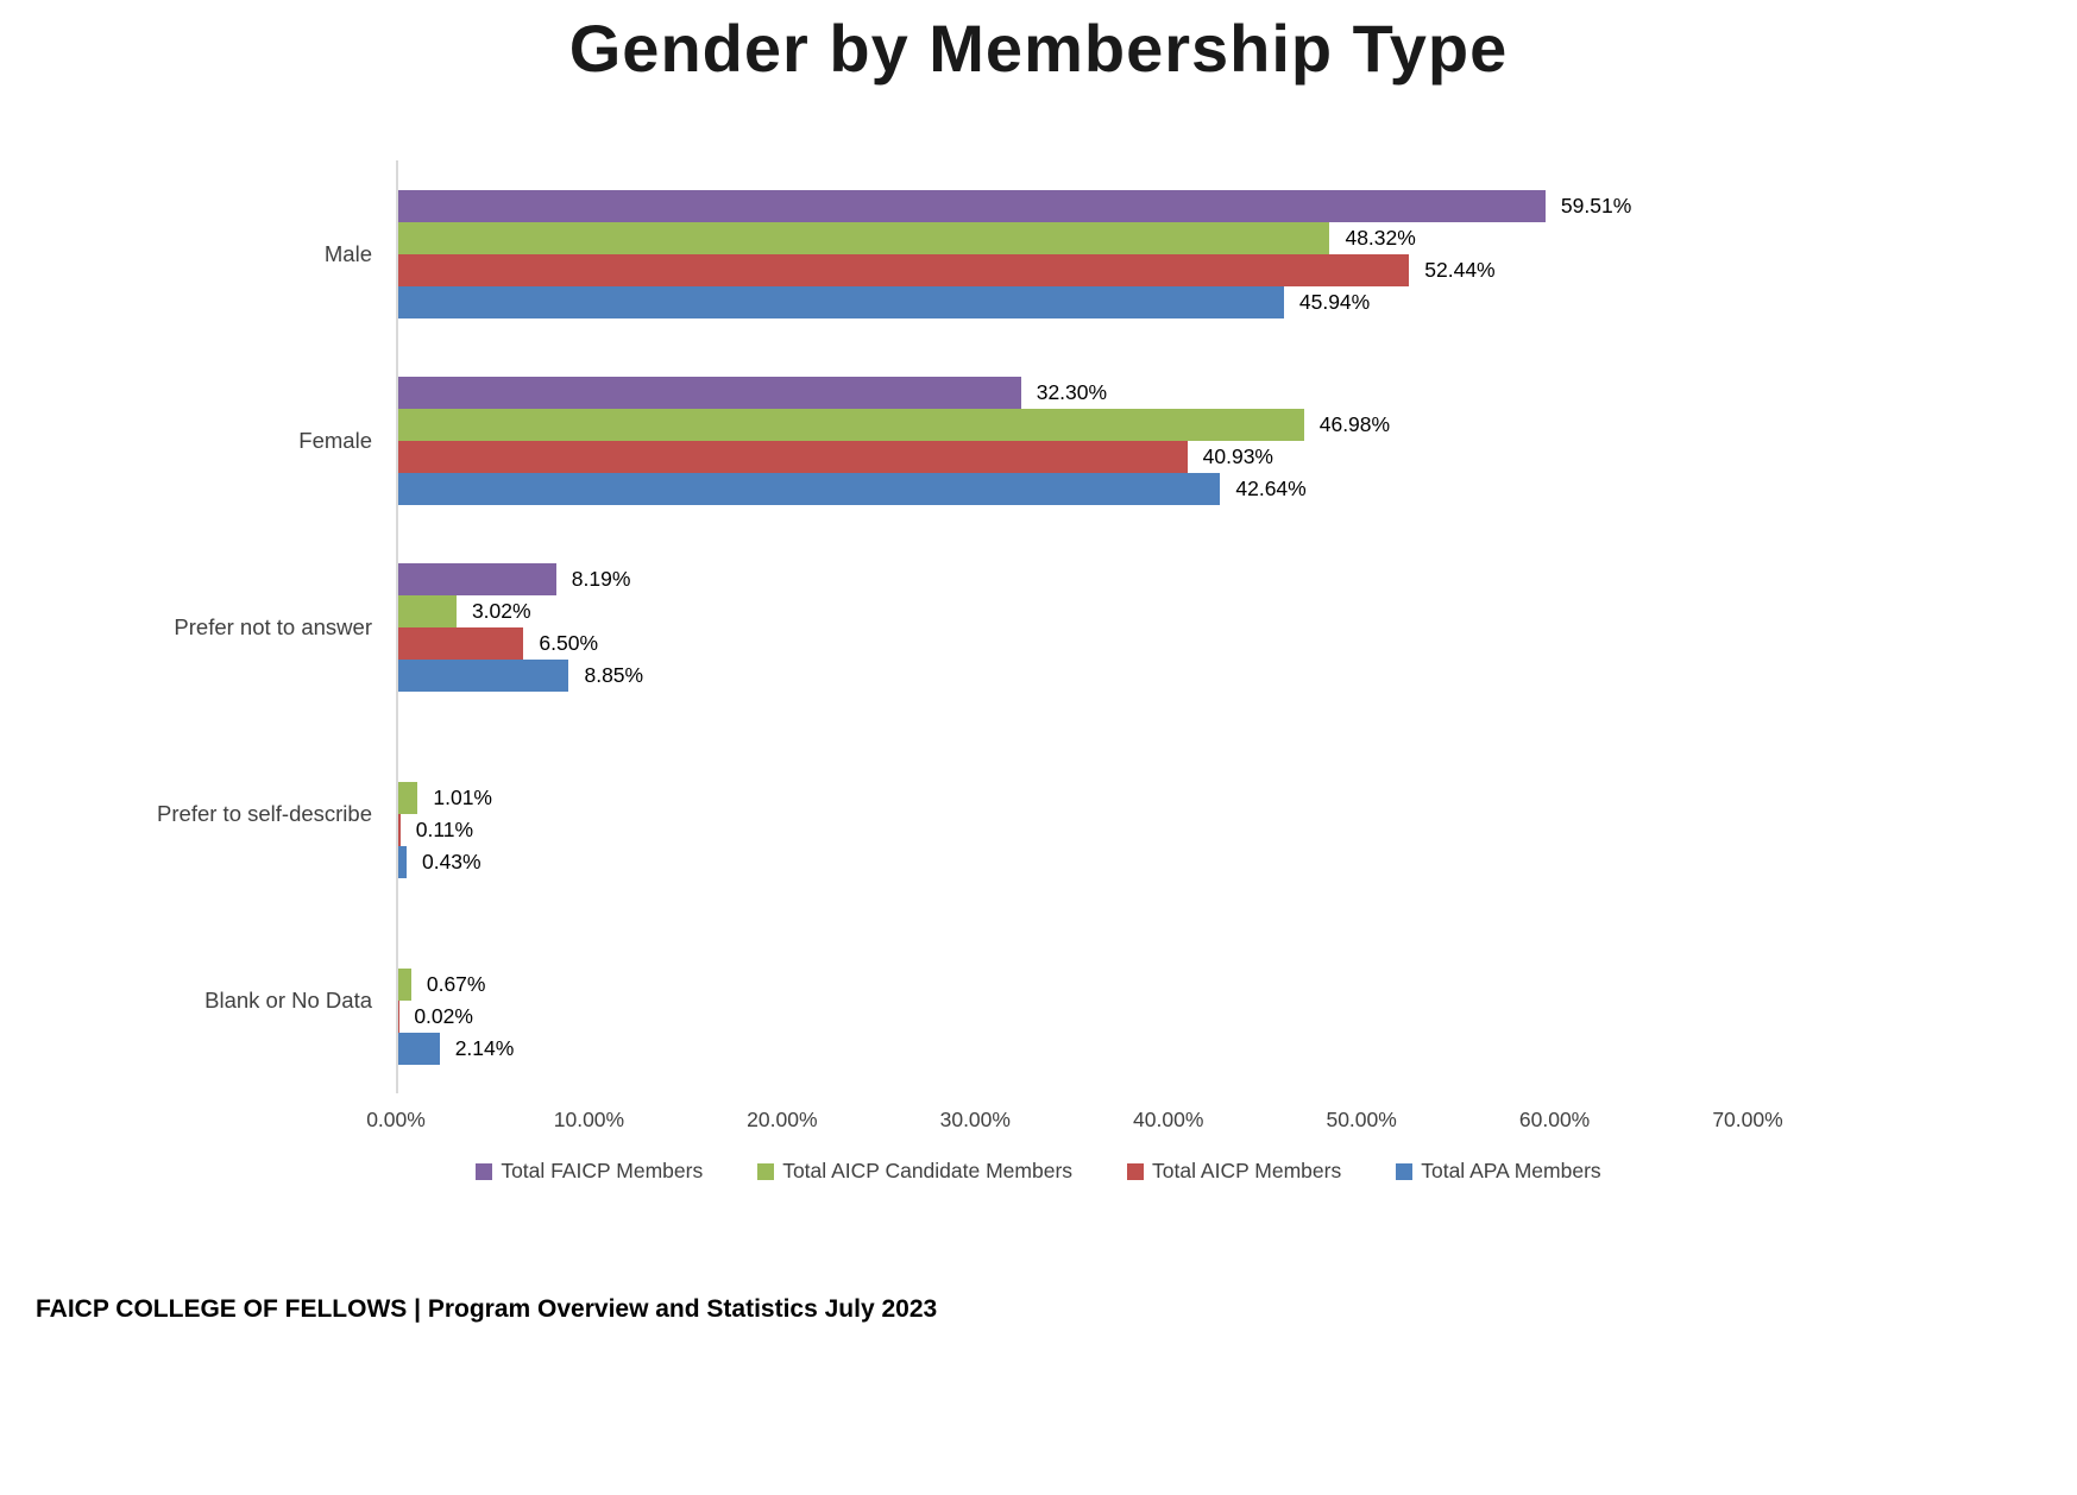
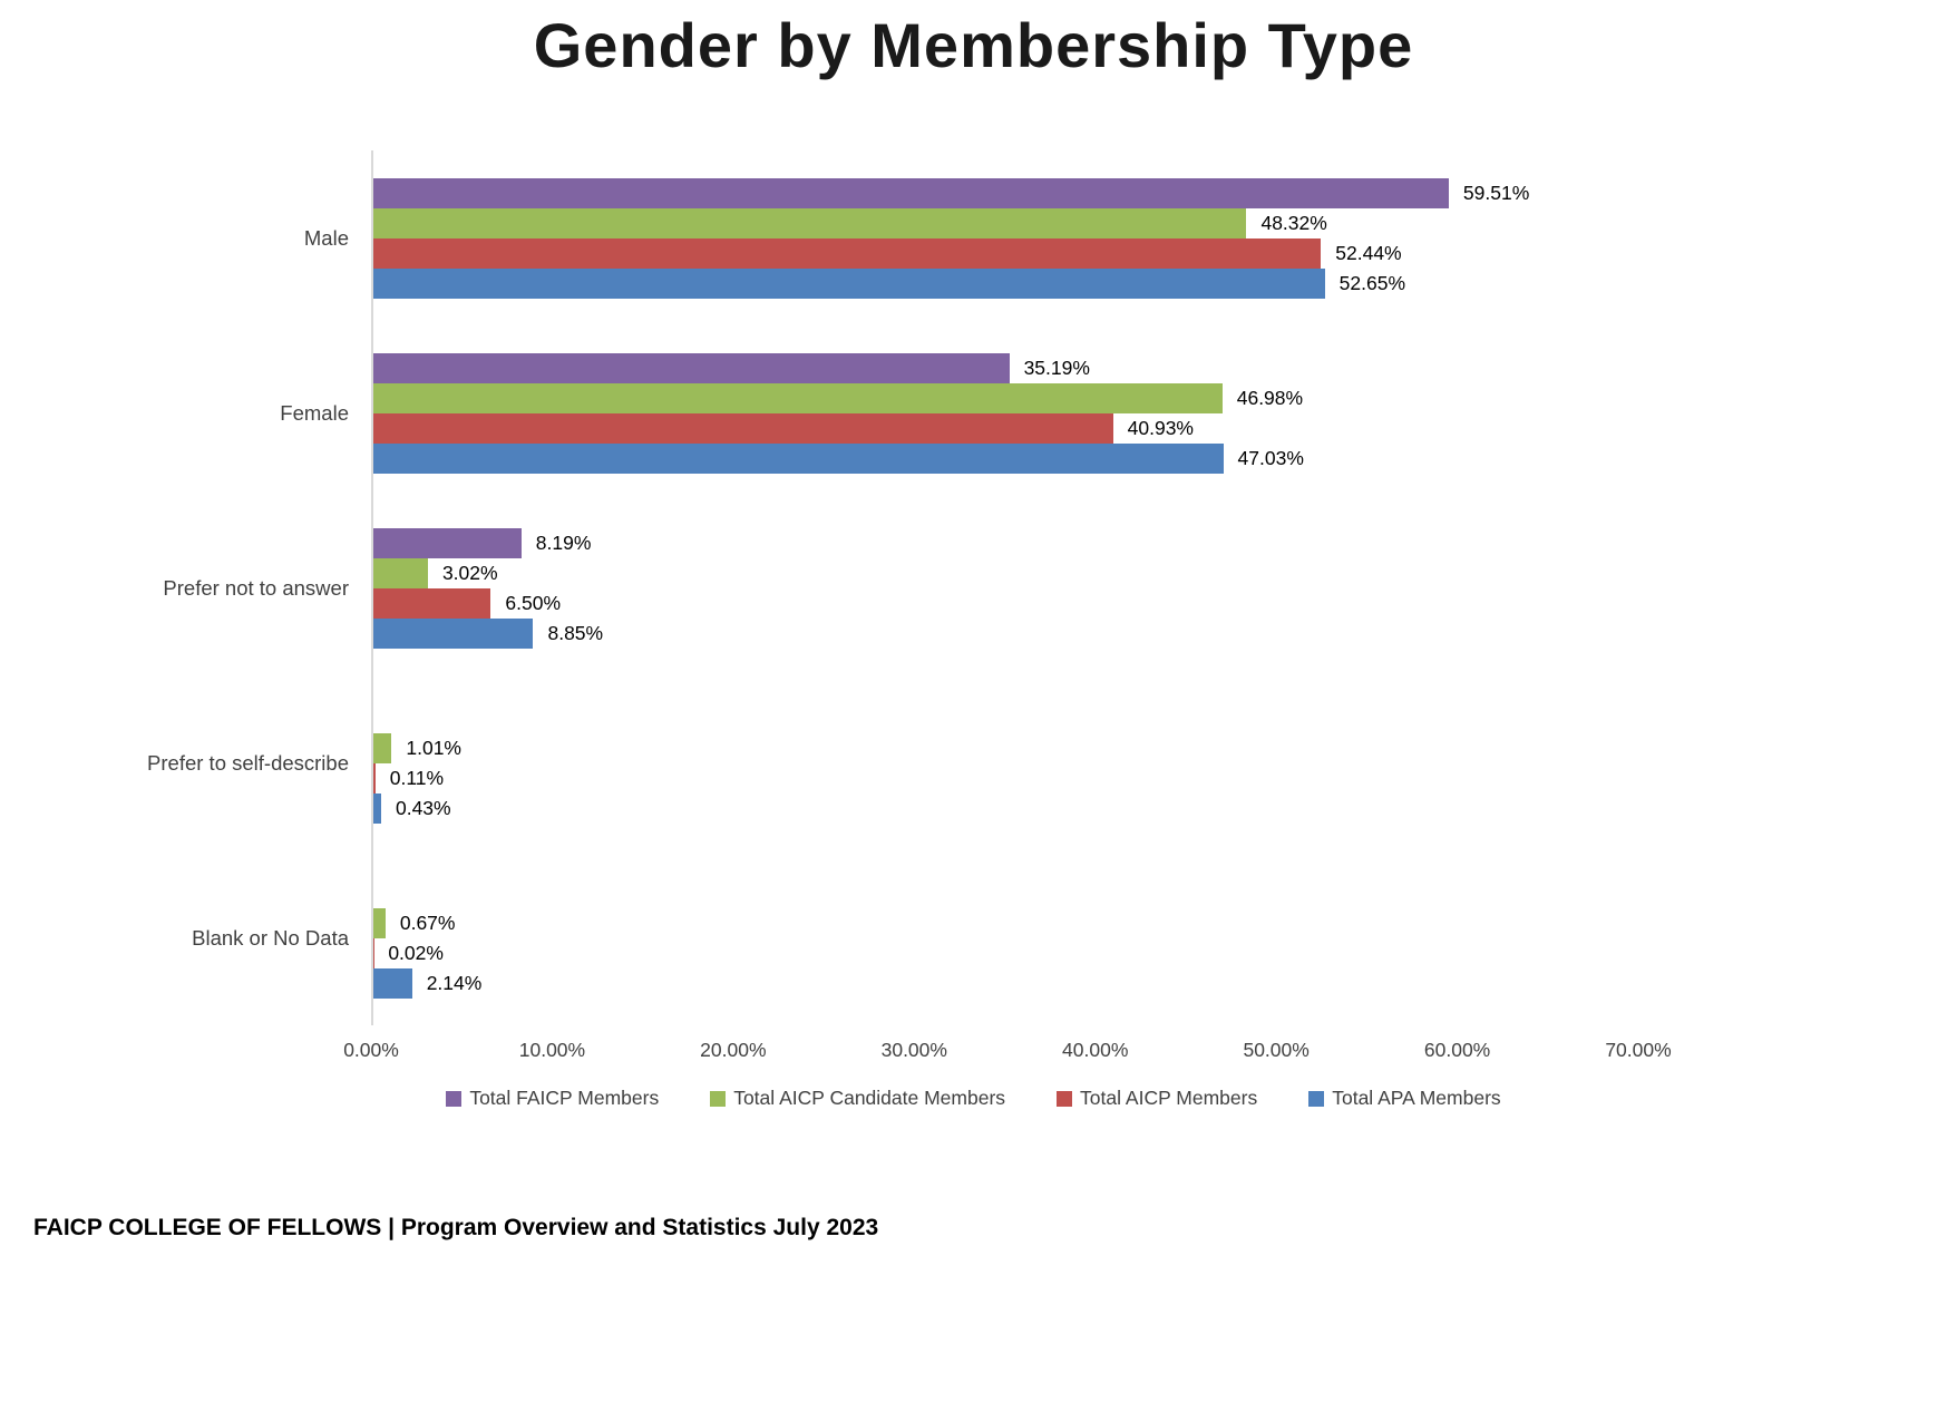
Total APA Members/Male: 45.94% -> 52.65%
Total FAICP Members/Female: 32.30% -> 35.19%
Total APA Members/Female: 42.64% -> 47.03%
